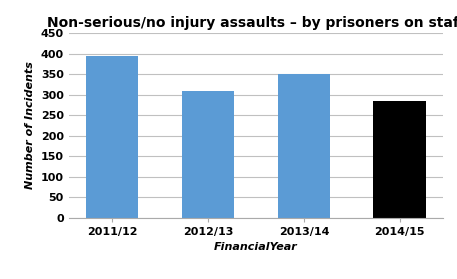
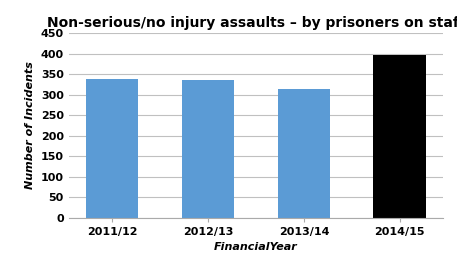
2011/12: 395 -> 338
2012/13: 310 -> 337
2013/14: 350 -> 314
2014/15: 285 -> 397
